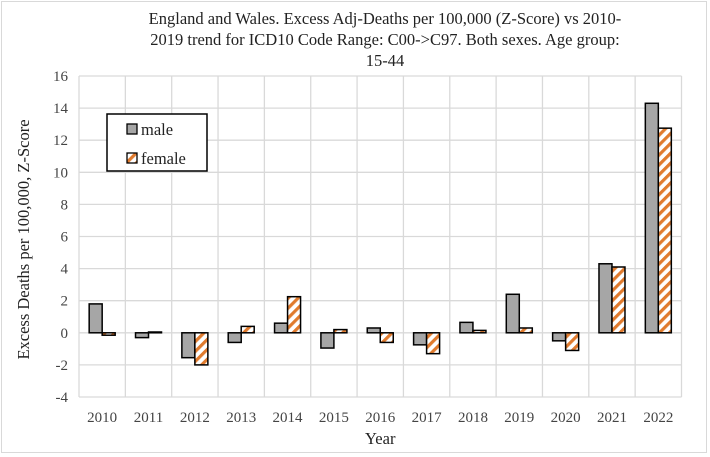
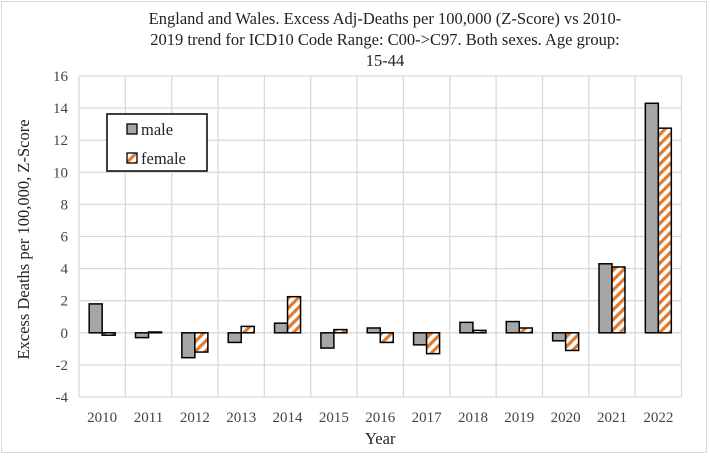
female/2012: -2.0 -> -1.2
male/2019: 2.4 -> 0.7
